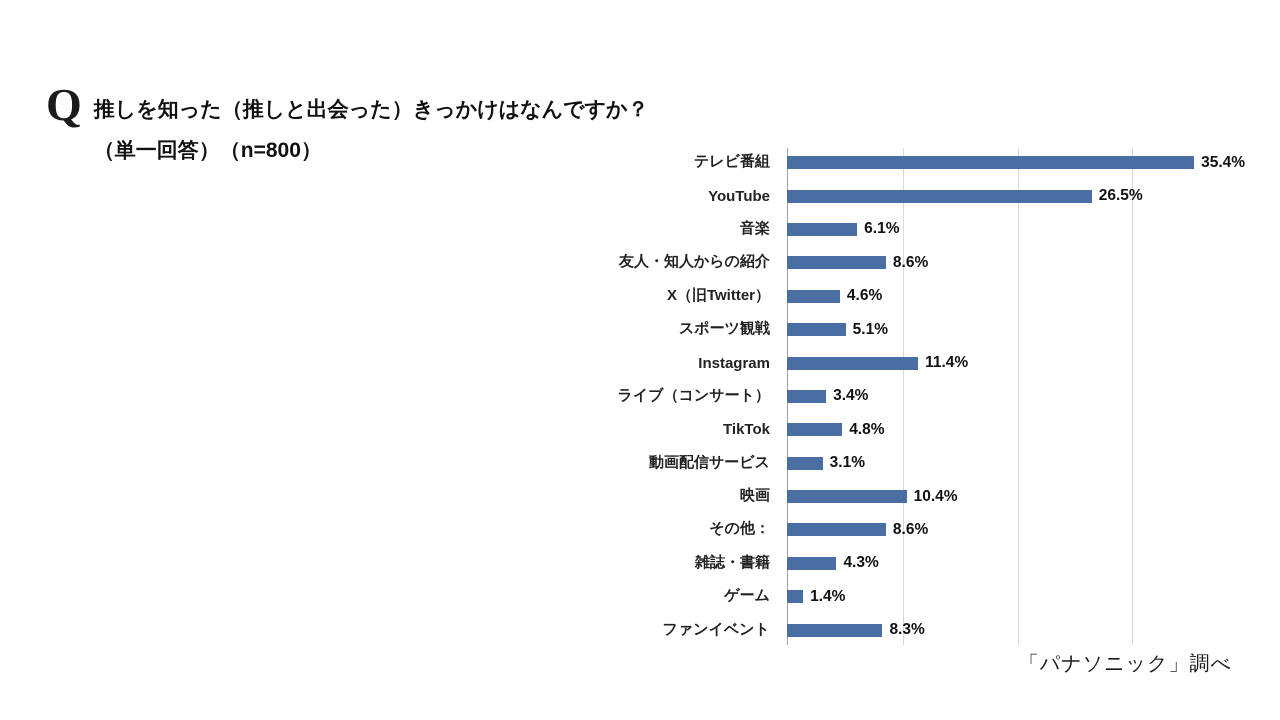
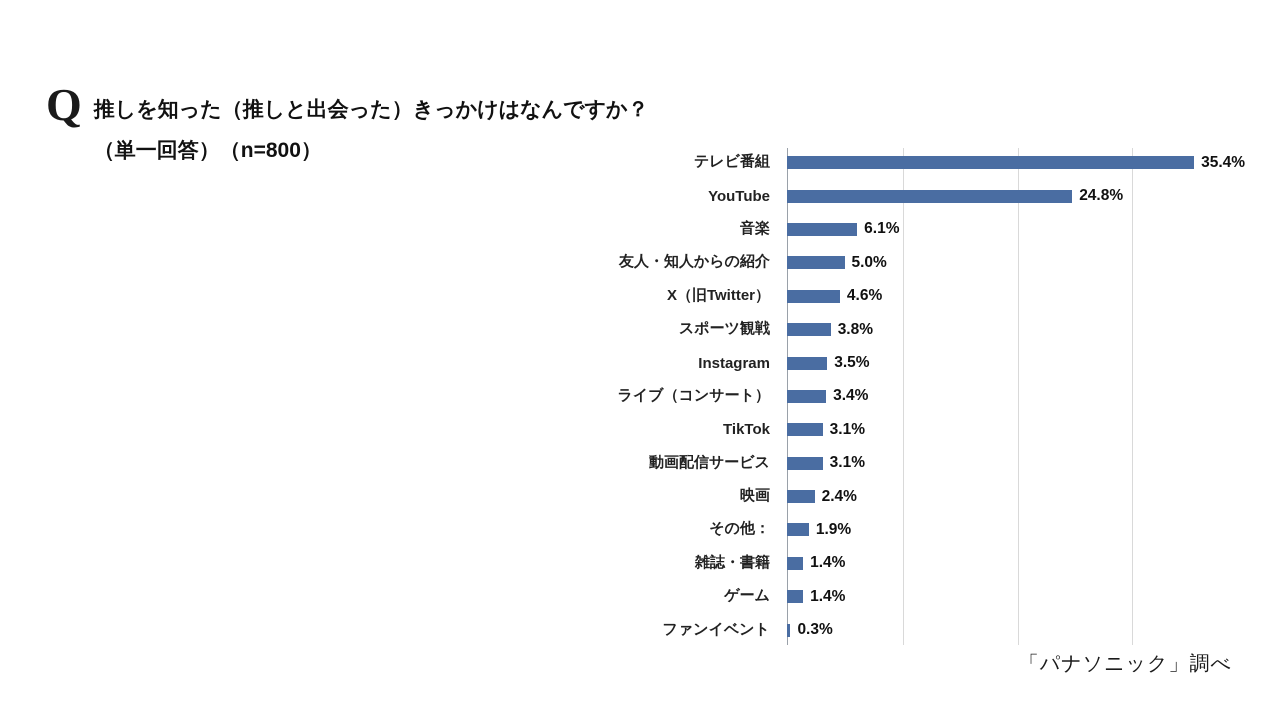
YouTube: 26.5% -> 24.8%
友人・知人からの紹介: 8.6% -> 5.0%
スポーツ観戦: 5.1% -> 3.8%
Instagram: 11.4% -> 3.5%
TikTok: 4.8% -> 3.1%
映画: 10.4% -> 2.4%
その他：: 8.6% -> 1.9%
雑誌・書籍: 4.3% -> 1.4%
ファンイベント: 8.3% -> 0.3%
